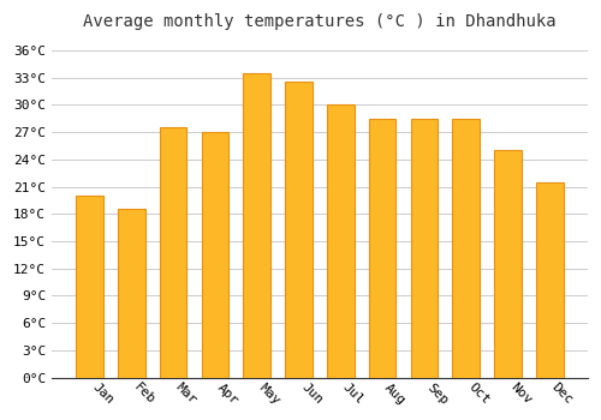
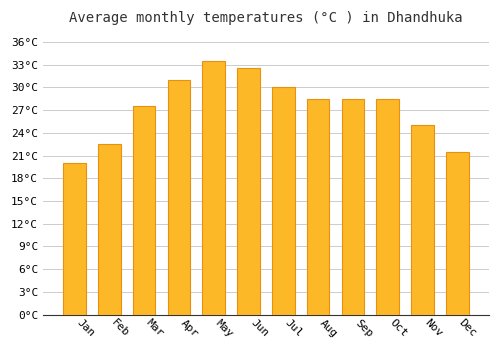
Feb: 18.6°C -> 22.5°C
Apr: 27.0°C -> 31.0°C
